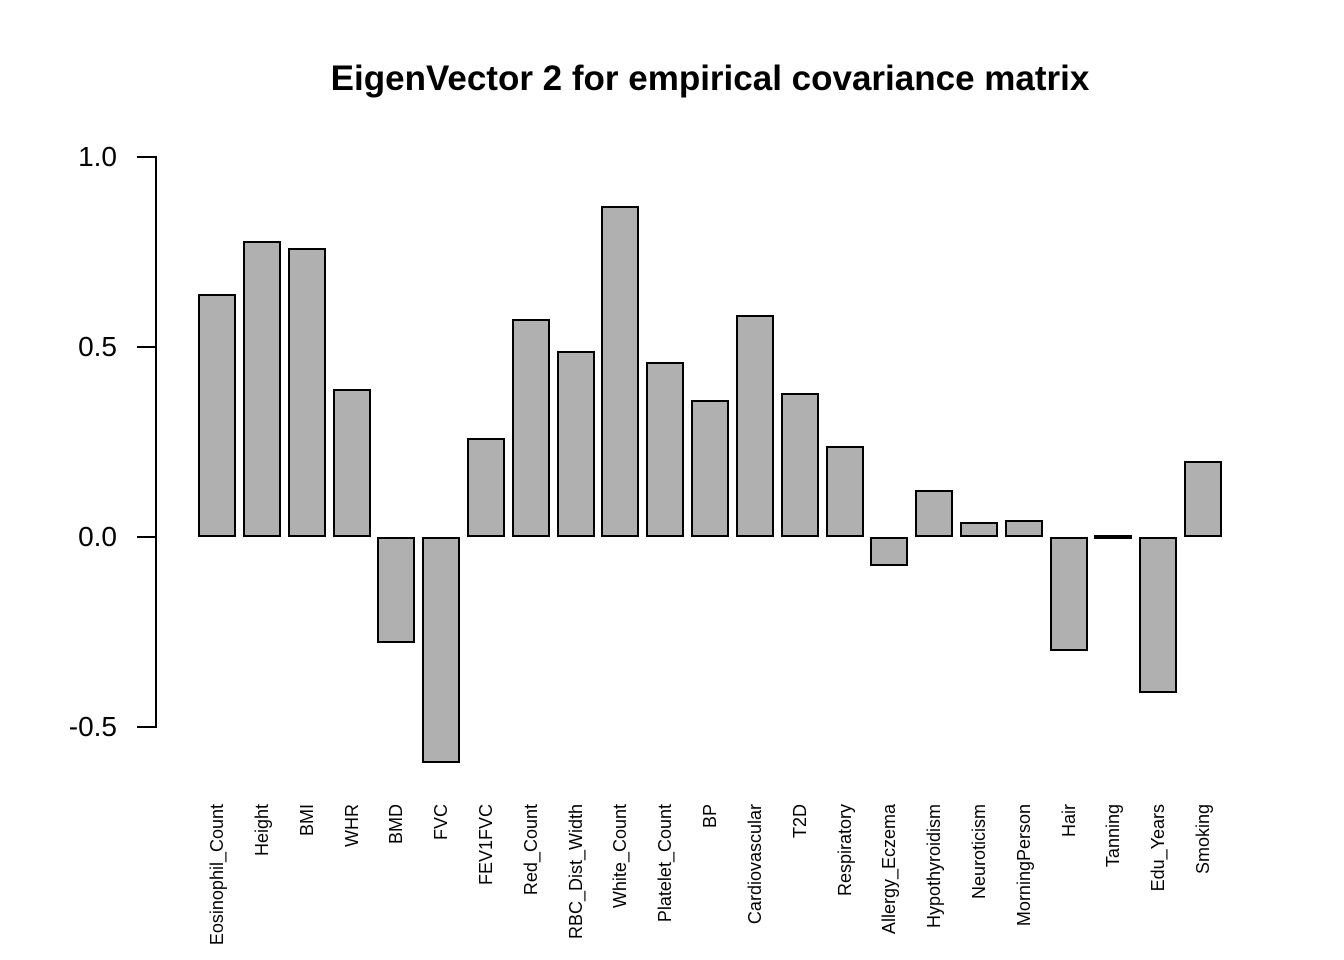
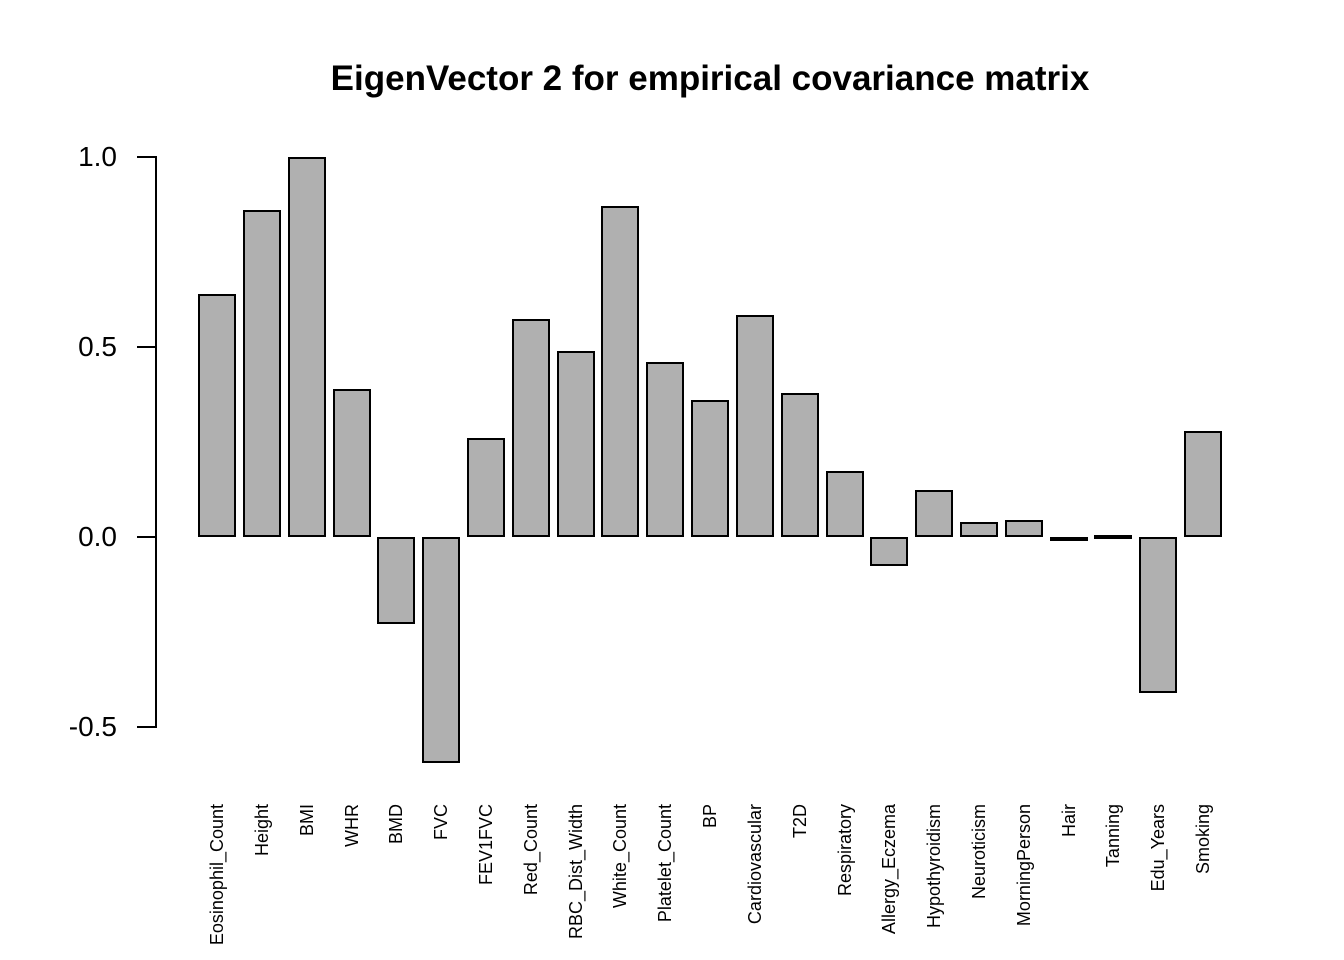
Height: 0.78 -> 0.86
BMI: 0.76 -> 1.00
BMD: -0.28 -> -0.23
Respiratory: 0.24 -> 0.17
Hair: -0.30 -> -0.01
Smoking: 0.20 -> 0.28
